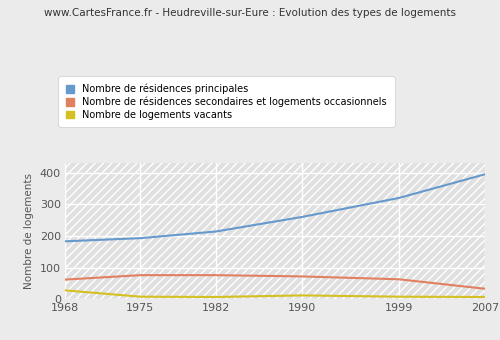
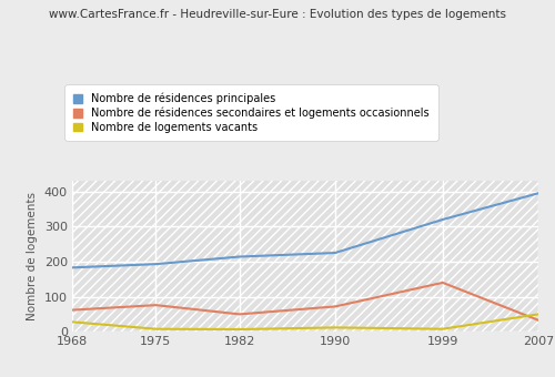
Nombre de résidences secondaires et logements occasionnels/1982: 76 -> 50
Nombre de résidences principales/1990: 260 -> 225
Nombre de résidences secondaires et logements occasionnels/1999: 63 -> 140
Nombre de logements vacants/2007: 7 -> 50
